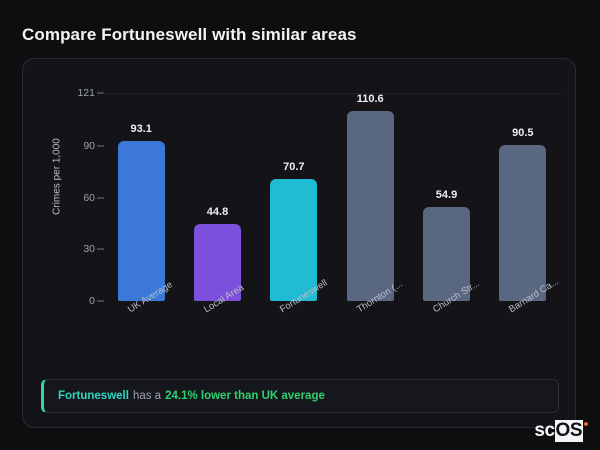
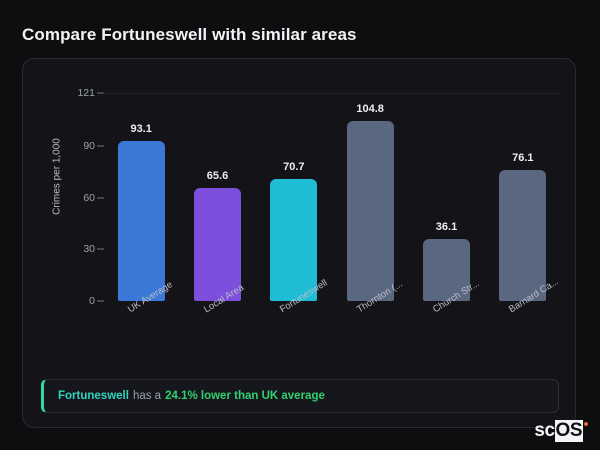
Local Area: 44.8 -> 65.6
Thornton (...: 110.6 -> 104.8
Church Str...: 54.9 -> 36.1
Barnard Ca...: 90.5 -> 76.1
